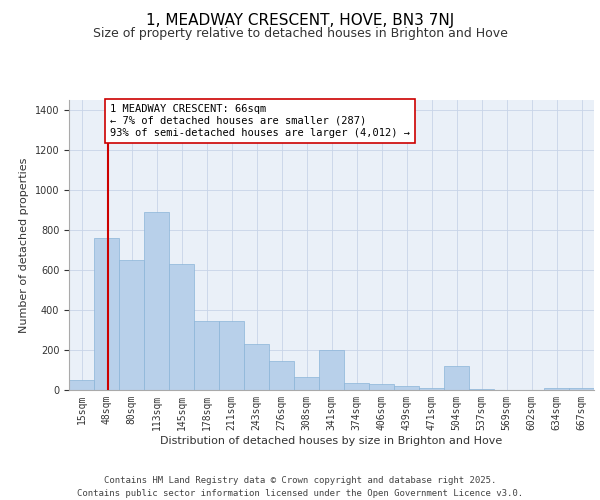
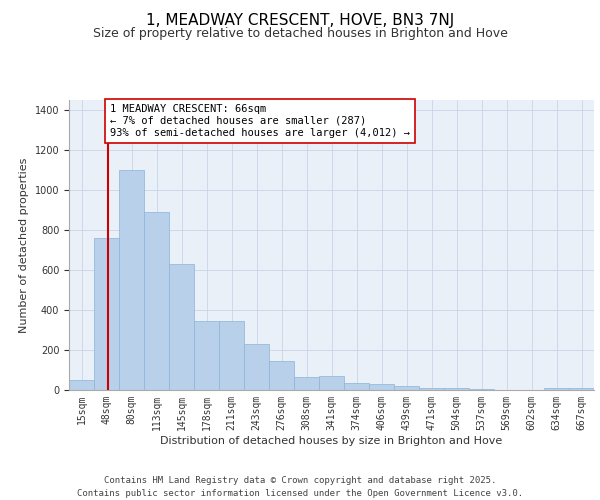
80sqm: 650 -> 1100
341sqm: 200 -> 70
504sqm: 120 -> 10
